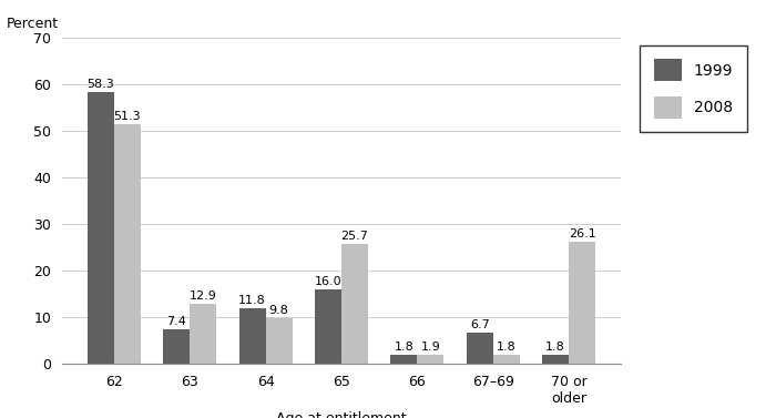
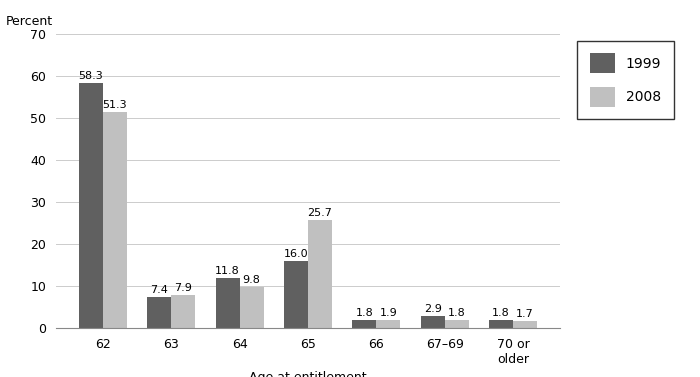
2008/63: 12.9 -> 7.9
1999/67–69: 6.7 -> 2.9
2008/70 or older: 26.1 -> 1.7
